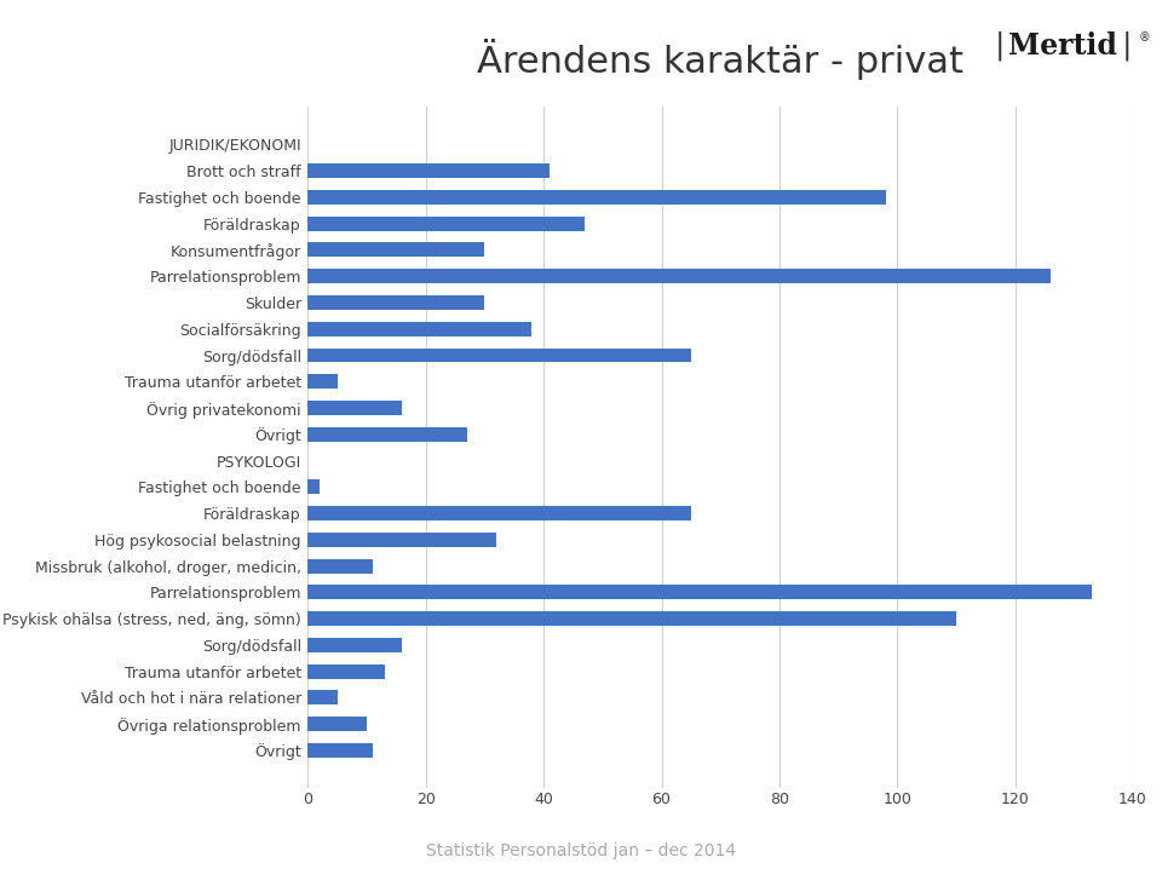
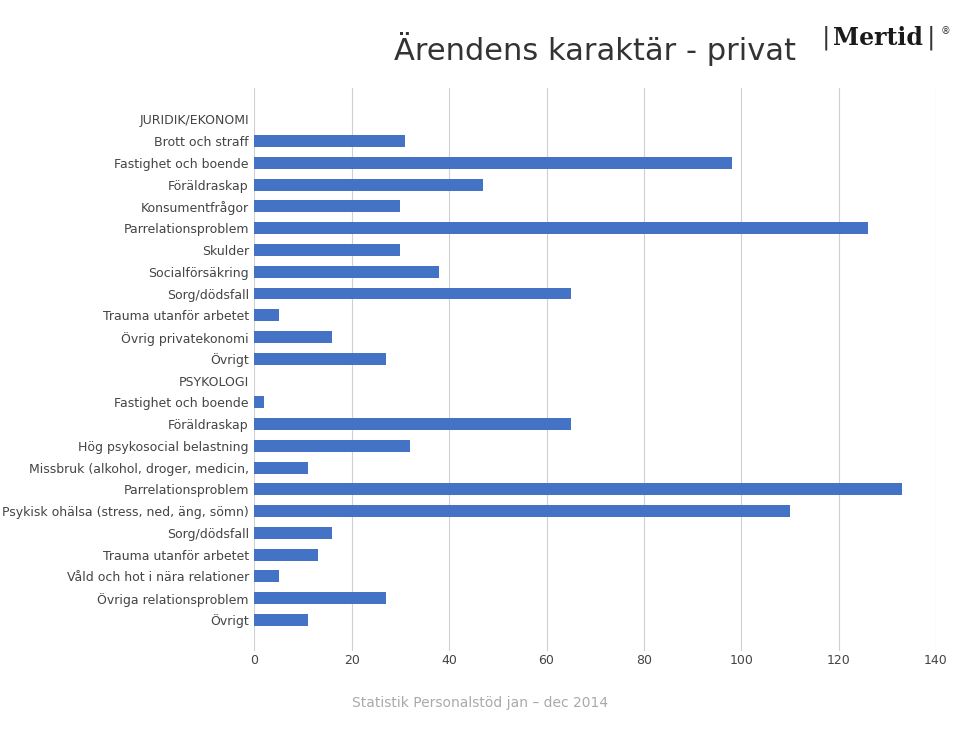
Brott och straff: 41 -> 31
Övriga relationsproblem: 10 -> 27
